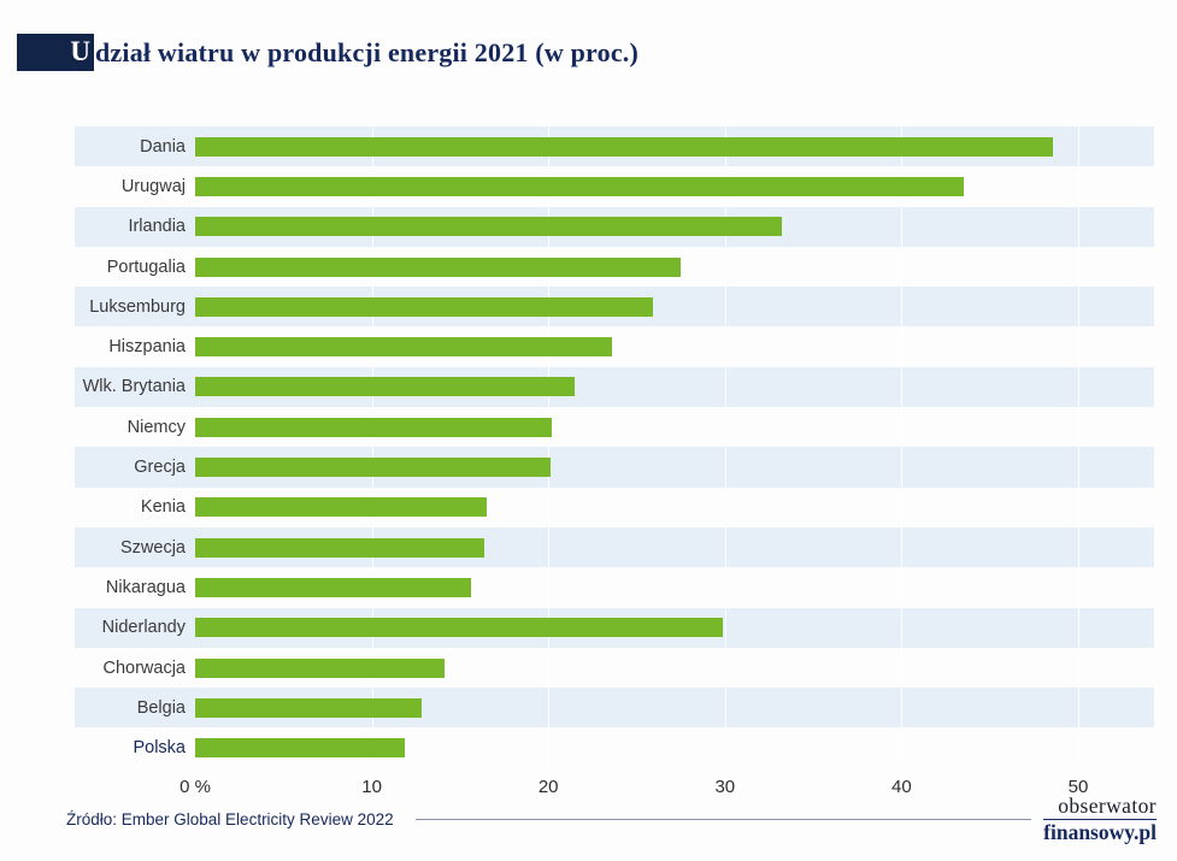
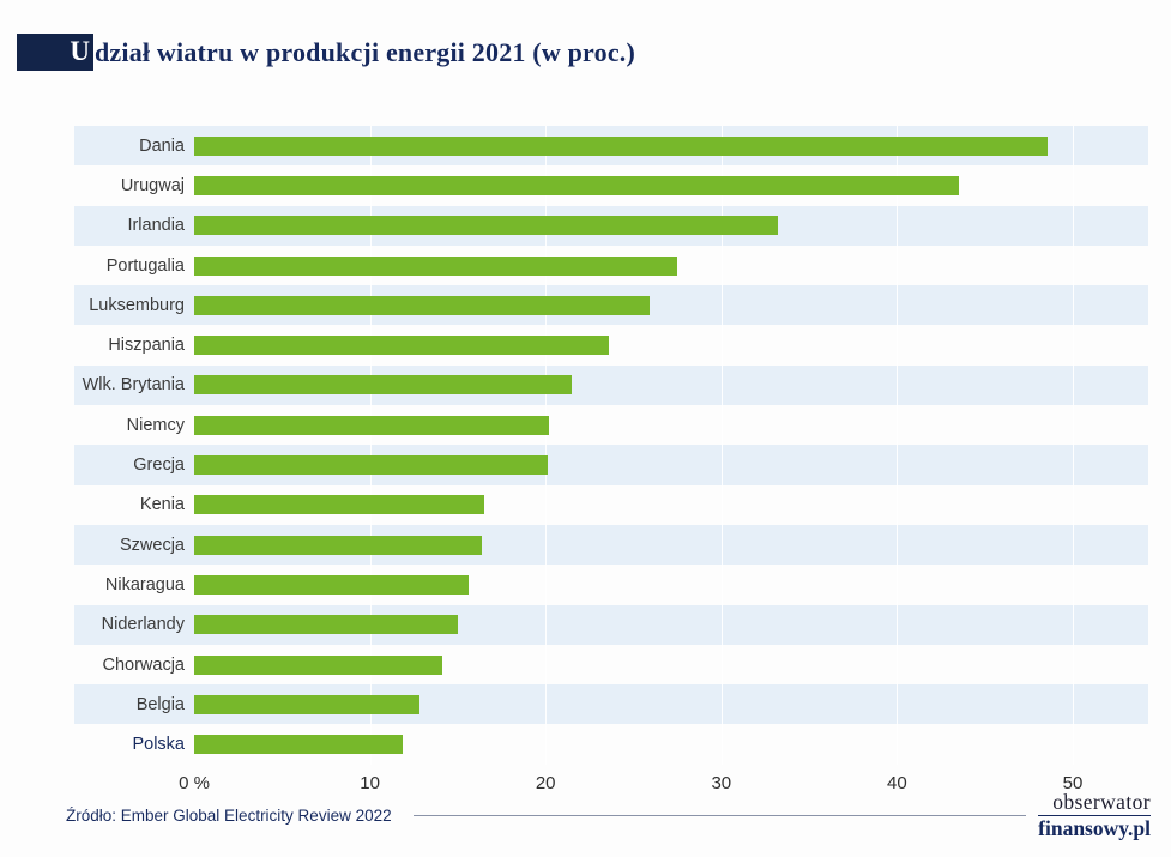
Niderlandy: 29.9 -> 15.0
